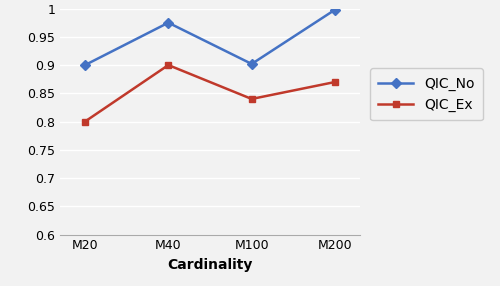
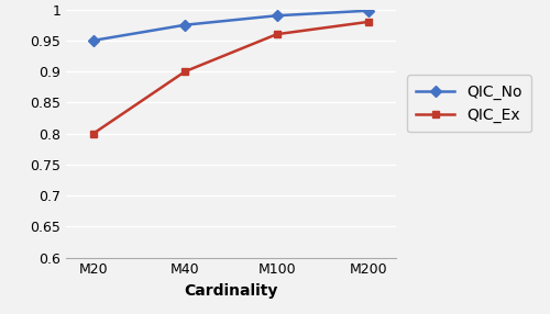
QIC_No/M20: 0.900 -> 0.950
QIC_No/M100: 0.902 -> 0.990
QIC_Ex/M100: 0.84 -> 0.96
QIC_Ex/M200: 0.87 -> 0.98
